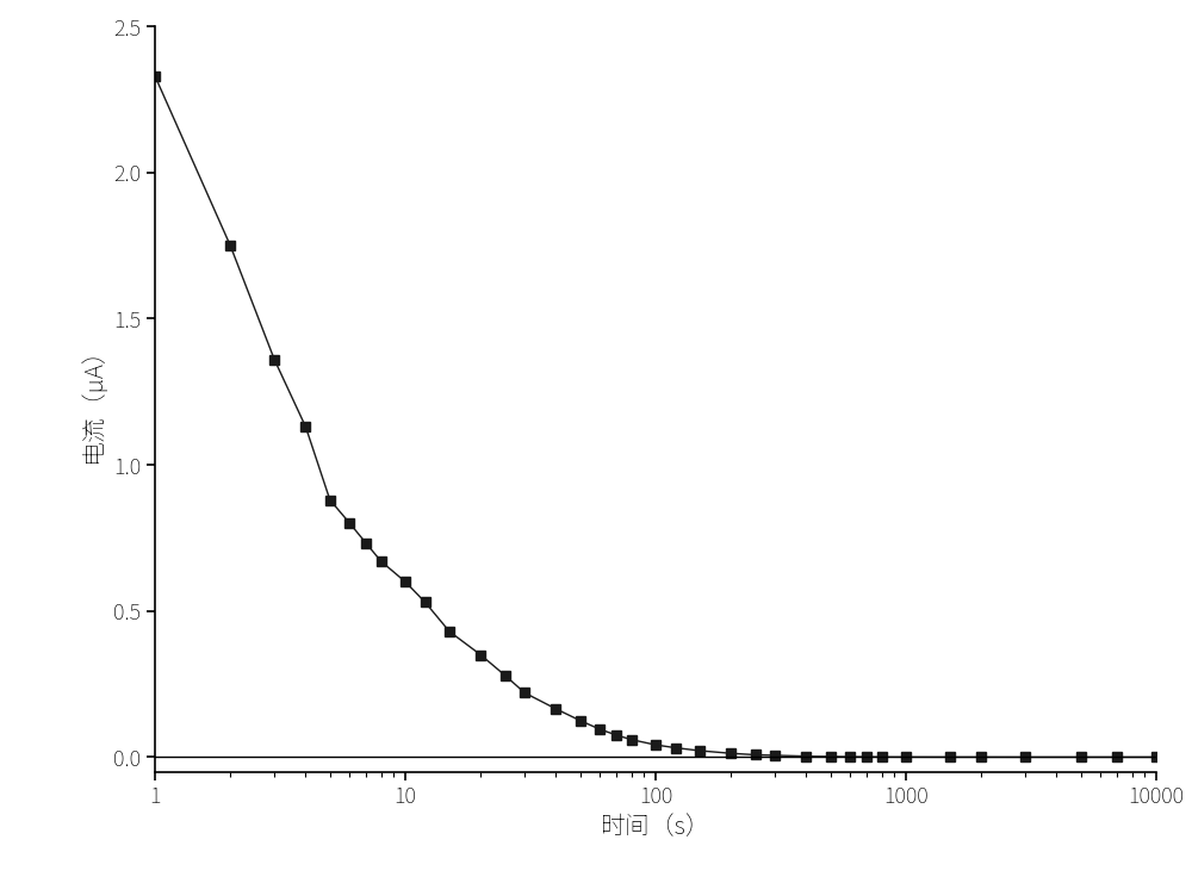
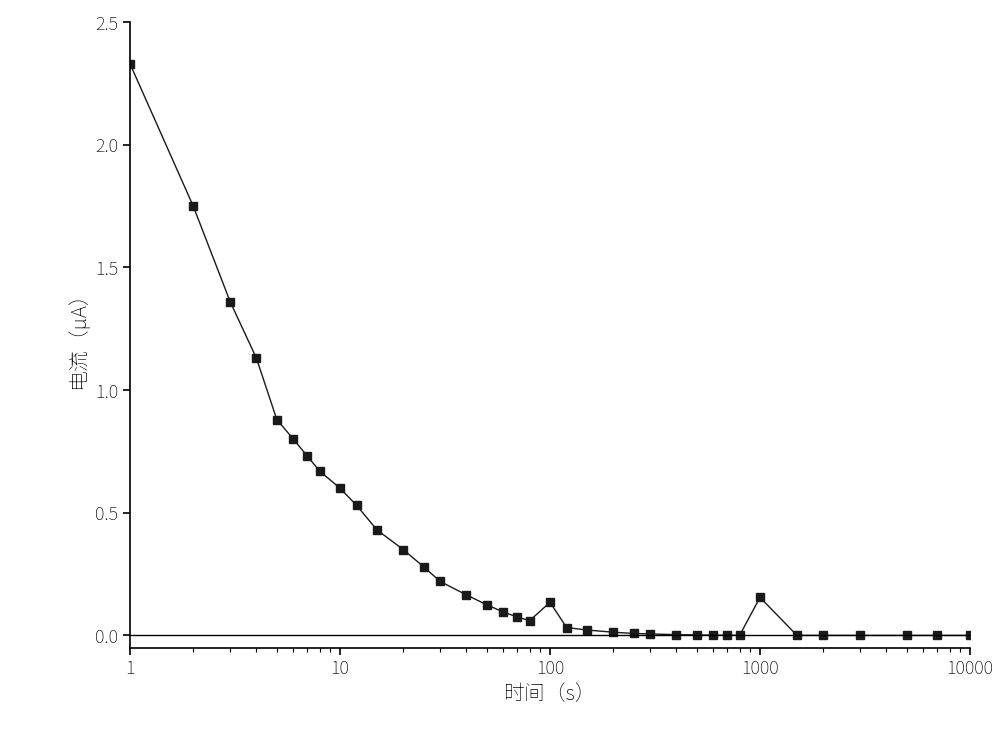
100: 0.042 -> 0.135
1000: 0.000 -> 0.155
